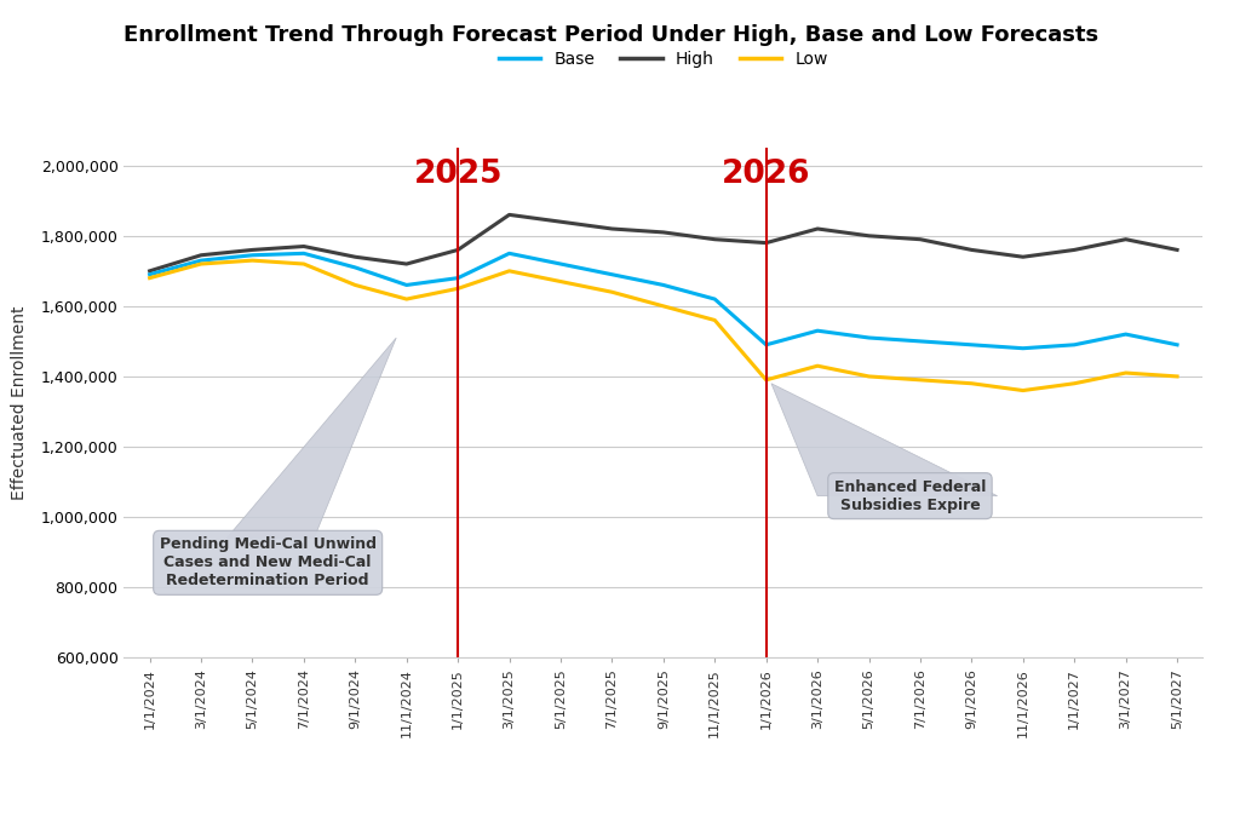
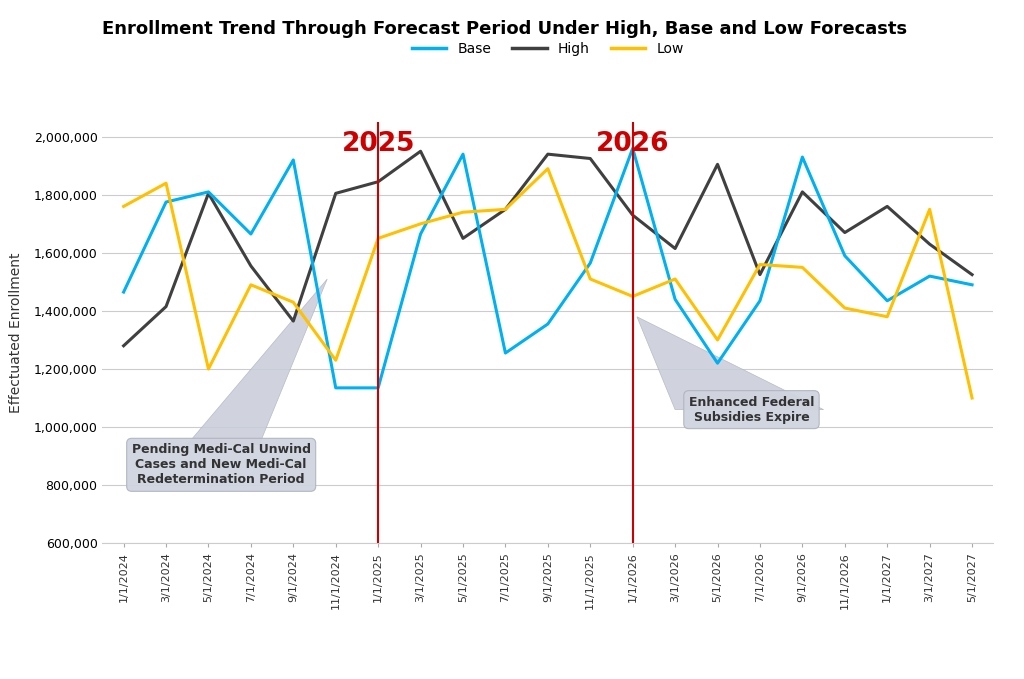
Base/1/1/2024: 1,690,000 -> 1,465,000
High/1/1/2024: 1,700,000 -> 1,280,000
Low/1/1/2024: 1,680,000 -> 1,760,000
Base/3/1/2024: 1,730,000 -> 1,775,000
High/3/1/2024: 1,745,000 -> 1,415,000
Low/3/1/2024: 1,720,000 -> 1,840,000
Base/5/1/2024: 1,745,000 -> 1,810,000
High/5/1/2024: 1,760,000 -> 1,805,000
Low/5/1/2024: 1,730,000 -> 1,200,000
Base/7/1/2024: 1,750,000 -> 1,665,000
High/7/1/2024: 1,770,000 -> 1,555,000
Low/7/1/2024: 1,720,000 -> 1,490,000
Base/9/1/2024: 1,710,000 -> 1,920,000
High/9/1/2024: 1,740,000 -> 1,365,000
Low/9/1/2024: 1,660,000 -> 1,430,000
Base/11/1/2024: 1,660,000 -> 1,135,000
High/11/1/2024: 1,720,000 -> 1,805,000
Low/11/1/2024: 1,620,000 -> 1,230,000
Base/1/1/2025: 1,680,000 -> 1,135,000
High/1/1/2025: 1,760,000 -> 1,845,000
Base/3/1/2025: 1,750,000 -> 1,665,000
High/3/1/2025: 1,860,000 -> 1,950,000
Base/5/1/2025: 1,720,000 -> 1,940,000
High/5/1/2025: 1,840,000 -> 1,650,000
Low/5/1/2025: 1,670,000 -> 1,740,000
Base/7/1/2025: 1,690,000 -> 1,255,000
High/7/1/2025: 1,820,000 -> 1,750,000
Low/7/1/2025: 1,640,000 -> 1,750,000
Base/9/1/2025: 1,660,000 -> 1,355,000
High/9/1/2025: 1,810,000 -> 1,940,000
Low/9/1/2025: 1,600,000 -> 1,890,000
Base/11/1/2025: 1,620,000 -> 1,565,000
High/11/1/2025: 1,790,000 -> 1,925,000
Low/11/1/2025: 1,560,000 -> 1,510,000
Base/1/1/2026: 1,490,000 -> 1,960,000
High/1/1/2026: 1,780,000 -> 1,730,000
Low/1/1/2026: 1,390,000 -> 1,450,000
Base/3/1/2026: 1,530,000 -> 1,440,000
High/3/1/2026: 1,820,000 -> 1,615,000
Low/3/1/2026: 1,430,000 -> 1,510,000
Base/5/1/2026: 1,510,000 -> 1,220,000
High/5/1/2026: 1,800,000 -> 1,905,000
Low/5/1/2026: 1,400,000 -> 1,300,000
Base/7/1/2026: 1,500,000 -> 1,435,000
High/7/1/2026: 1,790,000 -> 1,525,000
Low/7/1/2026: 1,390,000 -> 1,560,000
Base/9/1/2026: 1,490,000 -> 1,930,000
High/9/1/2026: 1,760,000 -> 1,810,000
Low/9/1/2026: 1,380,000 -> 1,550,000
Base/11/1/2026: 1,480,000 -> 1,590,000
High/11/1/2026: 1,740,000 -> 1,670,000
Low/11/1/2026: 1,360,000 -> 1,410,000
Base/1/1/2027: 1,490,000 -> 1,435,000
High/3/1/2027: 1,790,000 -> 1,630,000
Low/3/1/2027: 1,410,000 -> 1,750,000
High/5/1/2027: 1,760,000 -> 1,525,000
Low/5/1/2027: 1,400,000 -> 1,100,000
